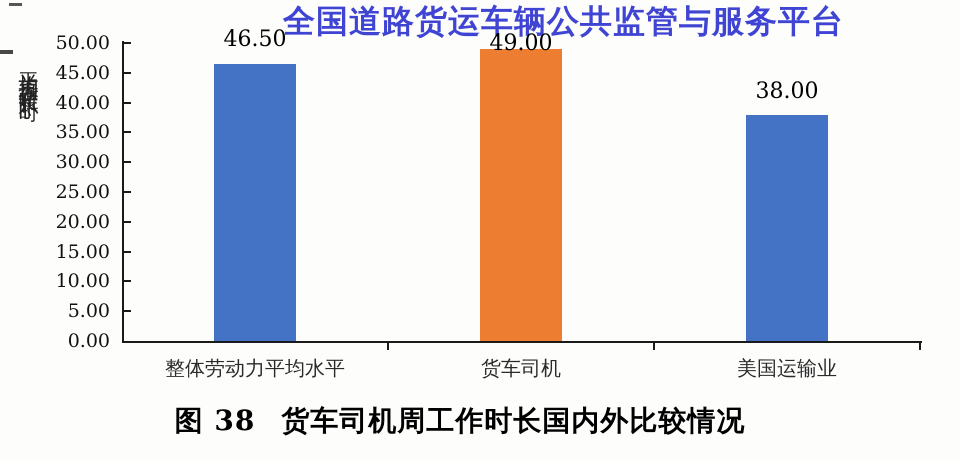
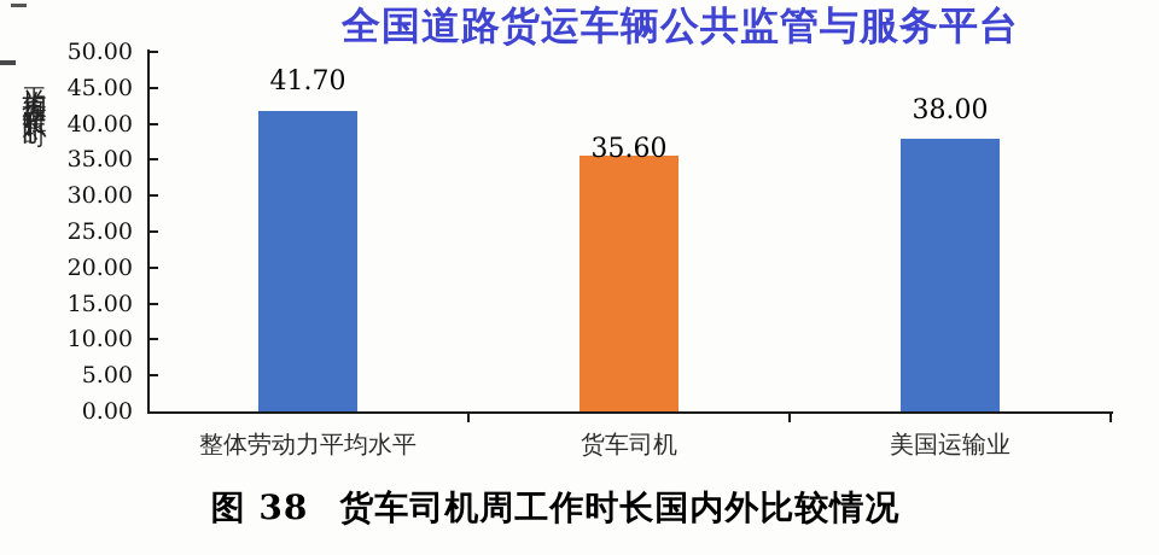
整体劳动力平均水平: 46.50 -> 41.70
货车司机: 49.00 -> 35.60
